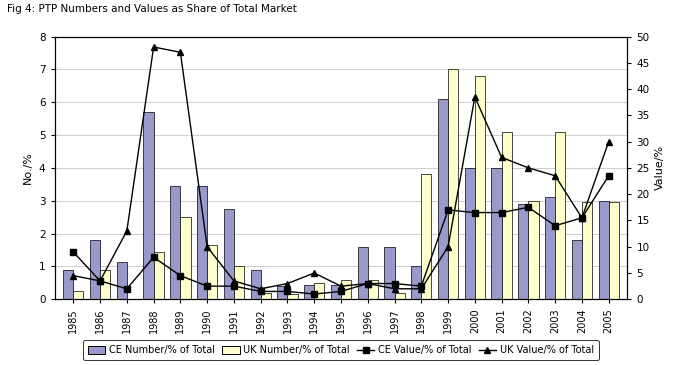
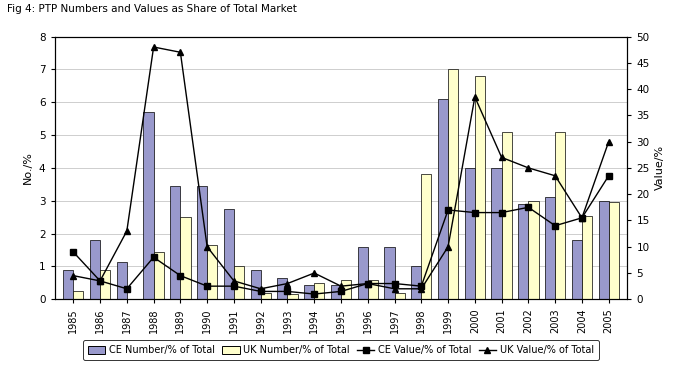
CE Number/% of Total/1993: 0.40 -> 0.65
UK Number/% of Total/2004: 2.95 -> 2.55
